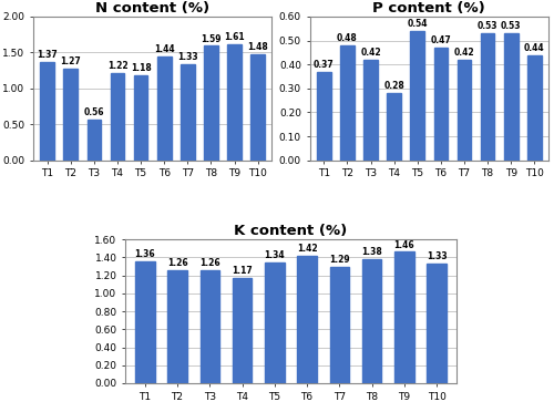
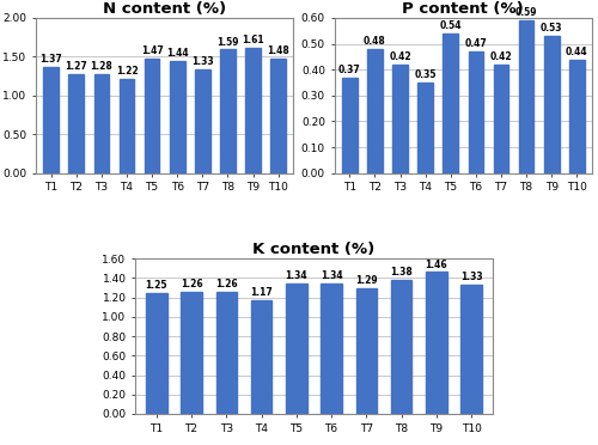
N content (%)/T3: 0.56 -> 1.28
N content (%)/T5: 1.18 -> 1.47
P content (%)/T4: 0.28 -> 0.35
P content (%)/T8: 0.53 -> 0.59
K content (%)/T1: 1.36 -> 1.25
K content (%)/T6: 1.42 -> 1.34
